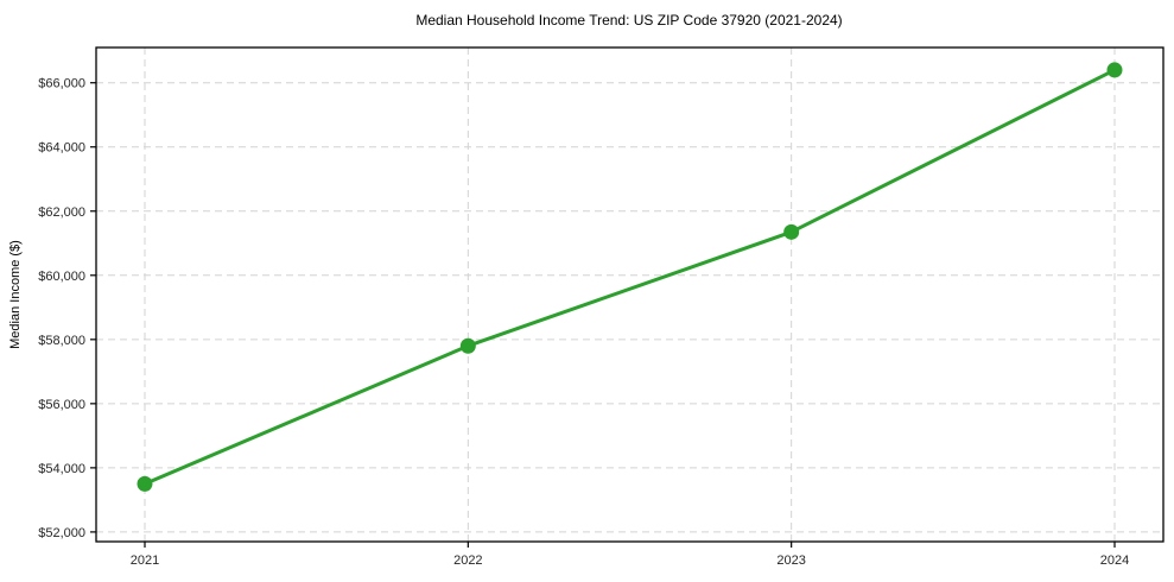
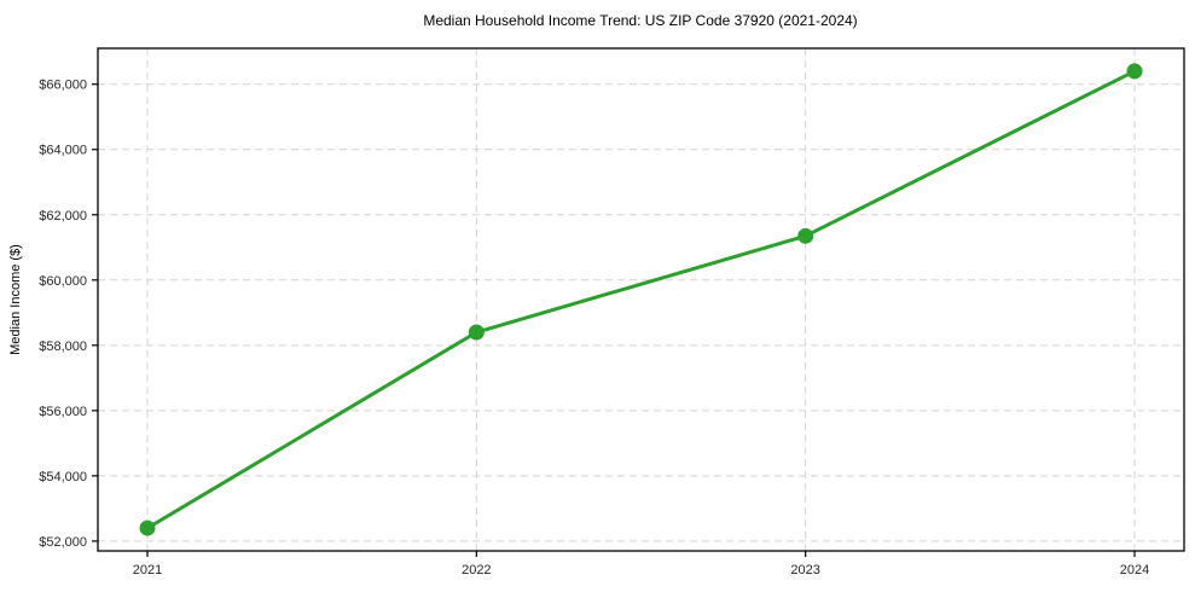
2021: $53500 -> $52400
2022: $57800 -> $58400
